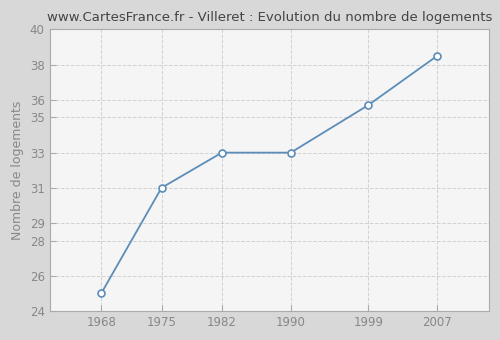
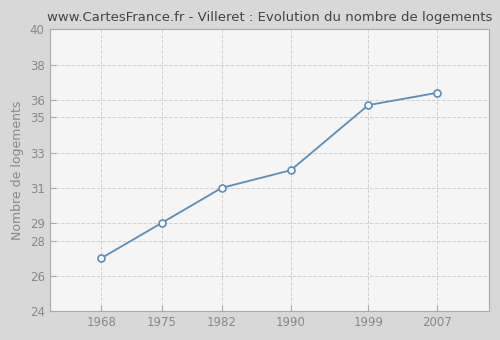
1968: 25.0 -> 27.0
1975: 31.0 -> 29.0
1982: 33.0 -> 31.0
1990: 33.0 -> 32.0
2007: 38.5 -> 36.4
